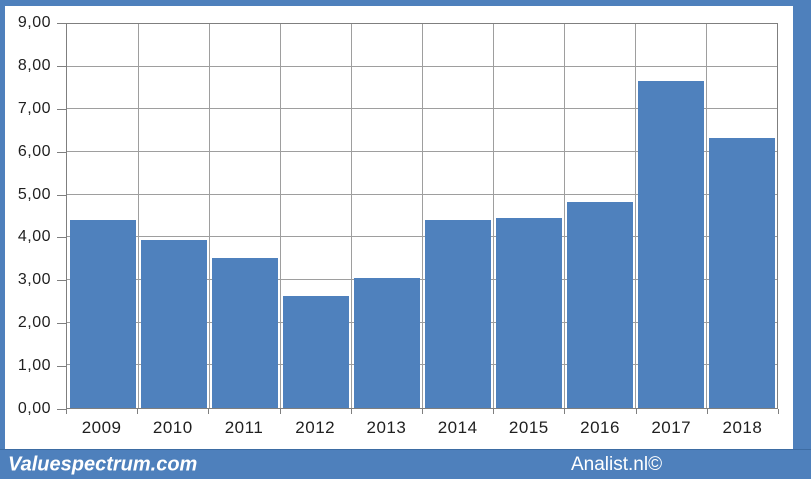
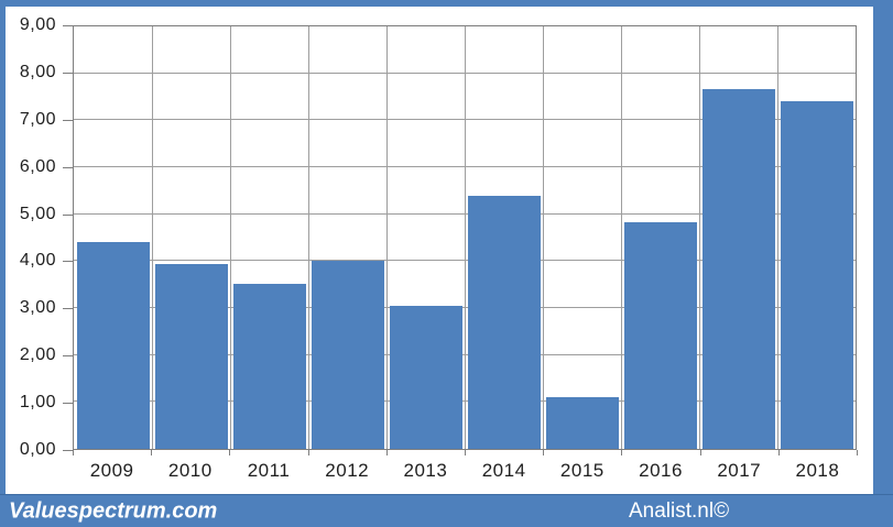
2012: 2,6 -> 4,0
2014: 4,4 -> 5,4
2015: 4,5 -> 1,1
2018: 6,3 -> 7,4
